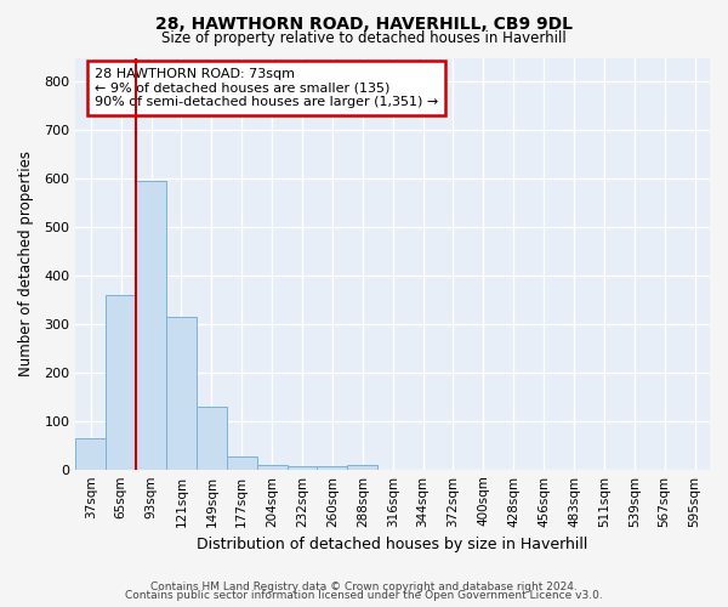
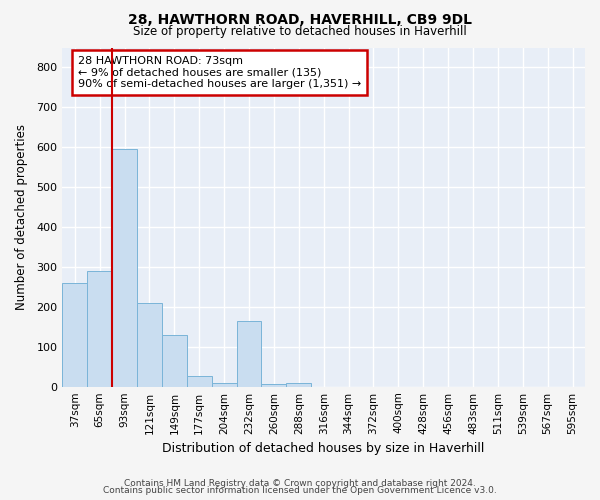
37sqm: 65 -> 260
65sqm: 360 -> 290
121sqm: 315 -> 210
232sqm: 7 -> 165
